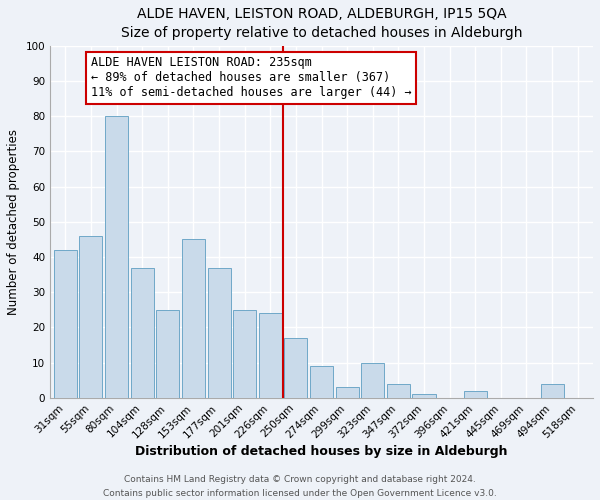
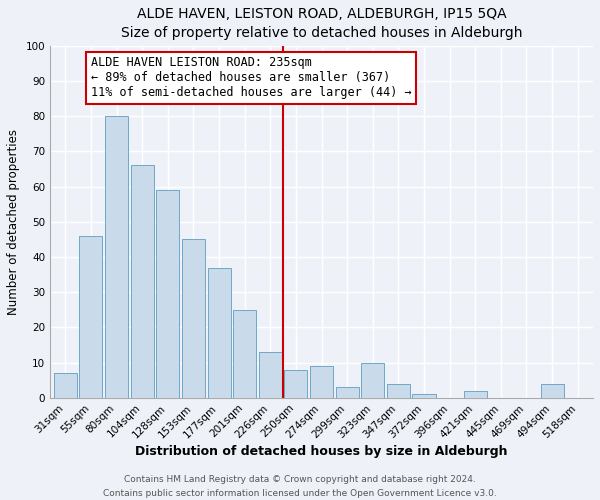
31sqm: 42 -> 7
104sqm: 37 -> 66
128sqm: 25 -> 59
226sqm: 24 -> 13
250sqm: 17 -> 8
